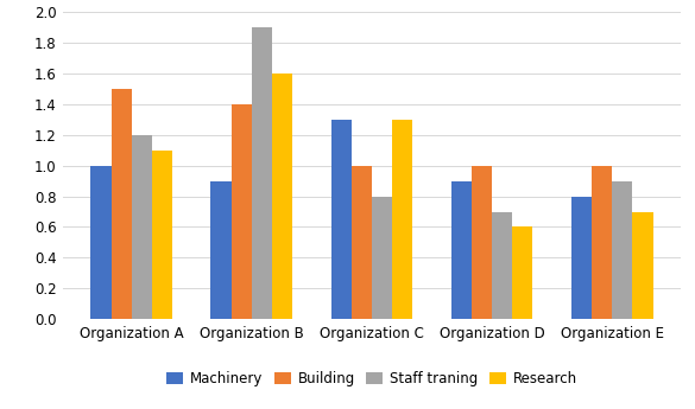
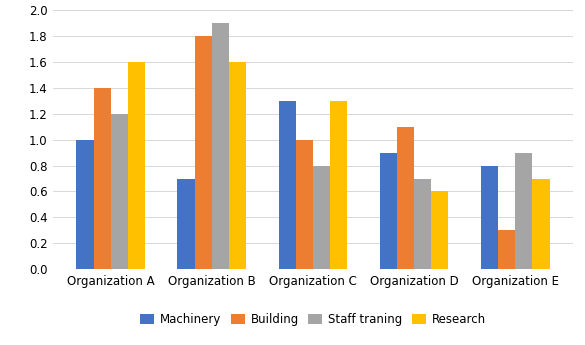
Building/Organization A: 1.5 -> 1.4
Research/Organization A: 1.1 -> 1.6
Machinery/Organization B: 0.9 -> 0.7
Building/Organization B: 1.4 -> 1.8
Building/Organization D: 1.0 -> 1.1
Building/Organization E: 1.0 -> 0.3
